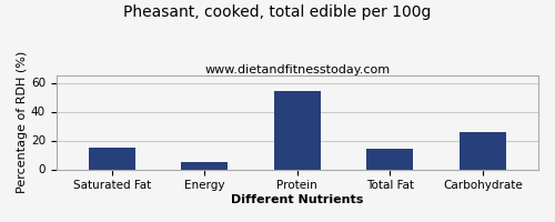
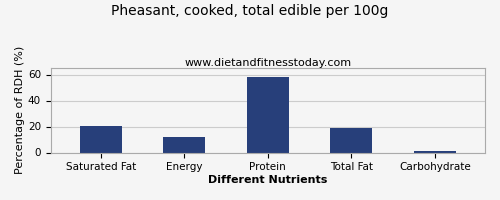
Saturated Fat: 15 -> 20
Energy: 5 -> 12
Protein: 54 -> 58
Total Fat: 14 -> 19
Carbohydrate: 26 -> 1
